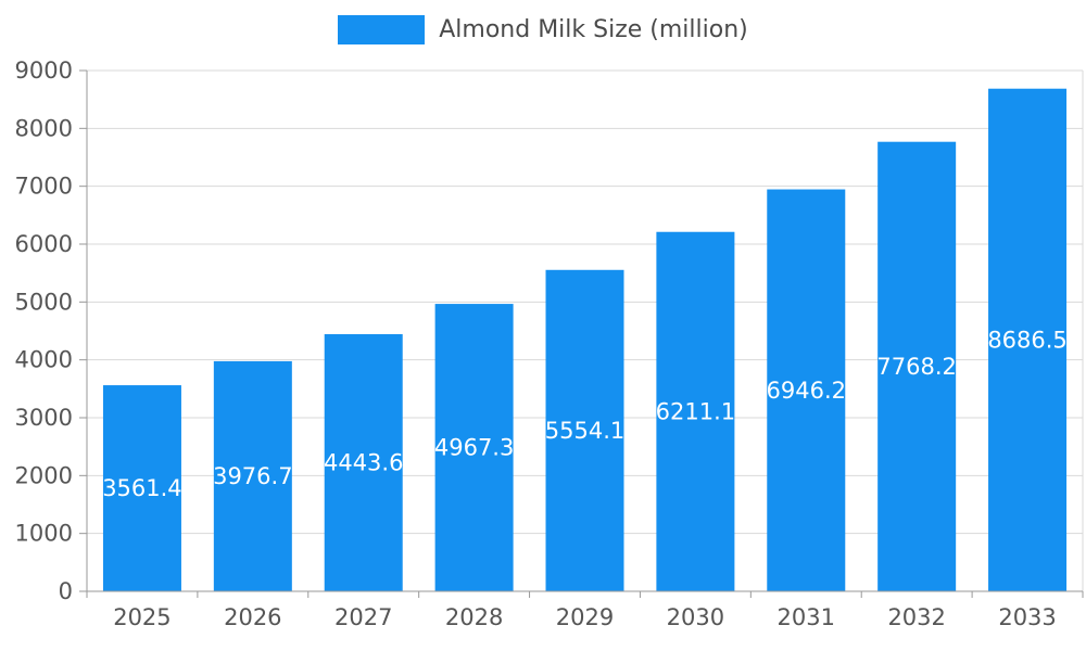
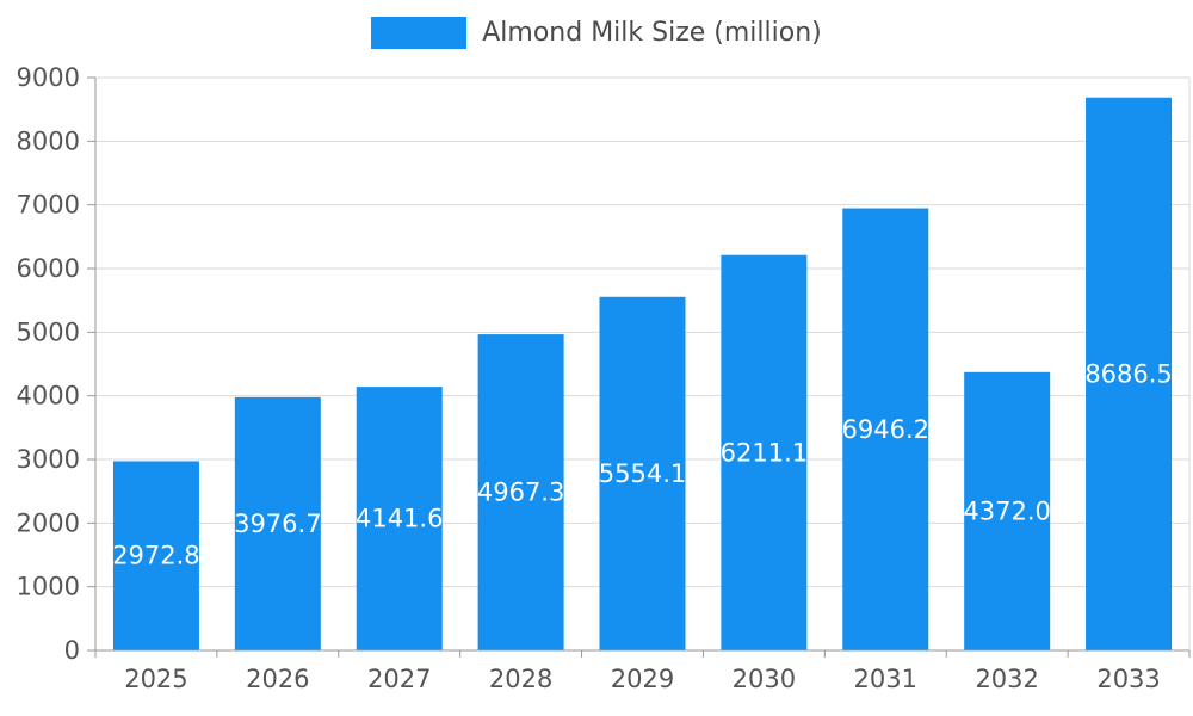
2025: 3561.4 -> 2972.8
2027: 4443.6 -> 4141.6
2032: 7768.2 -> 4372.0
